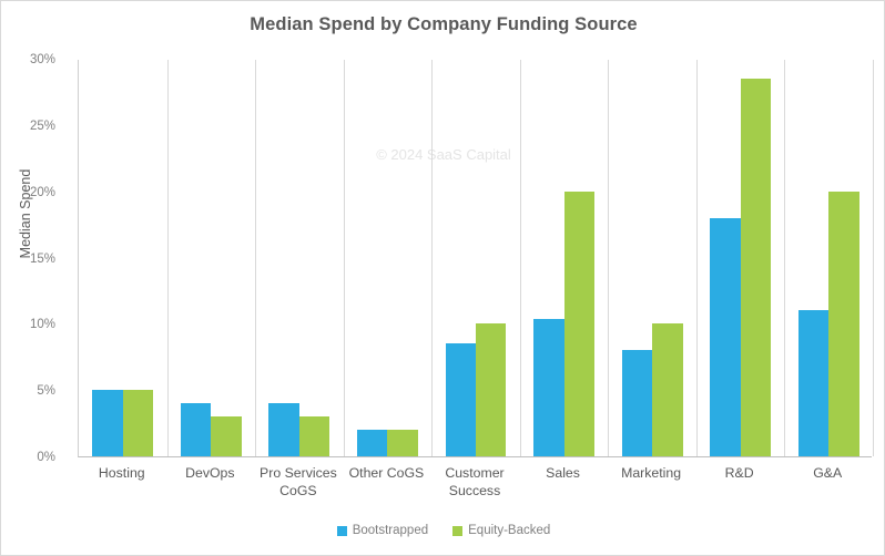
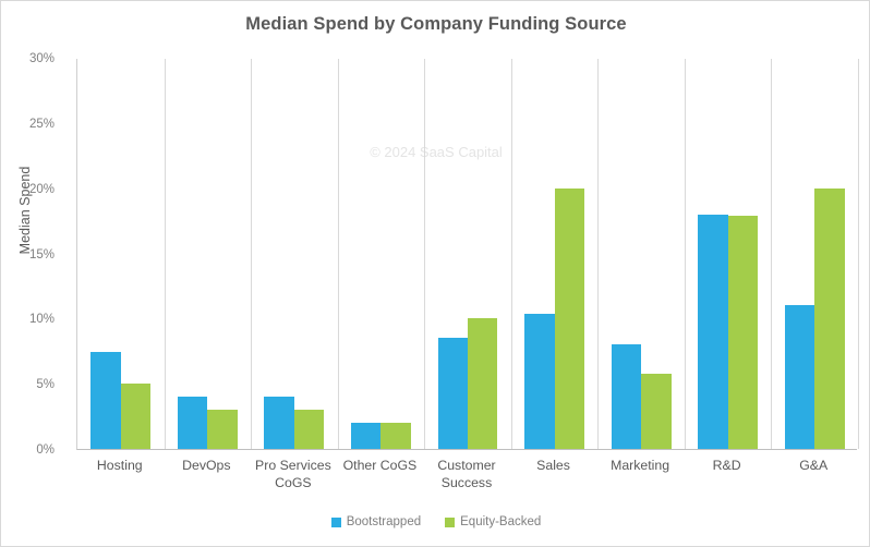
Bootstrapped/Hosting: 5.0% -> 7.4%
Equity-Backed/Marketing: 10.0% -> 5.8%
Equity-Backed/R&D: 28.5% -> 17.9%
